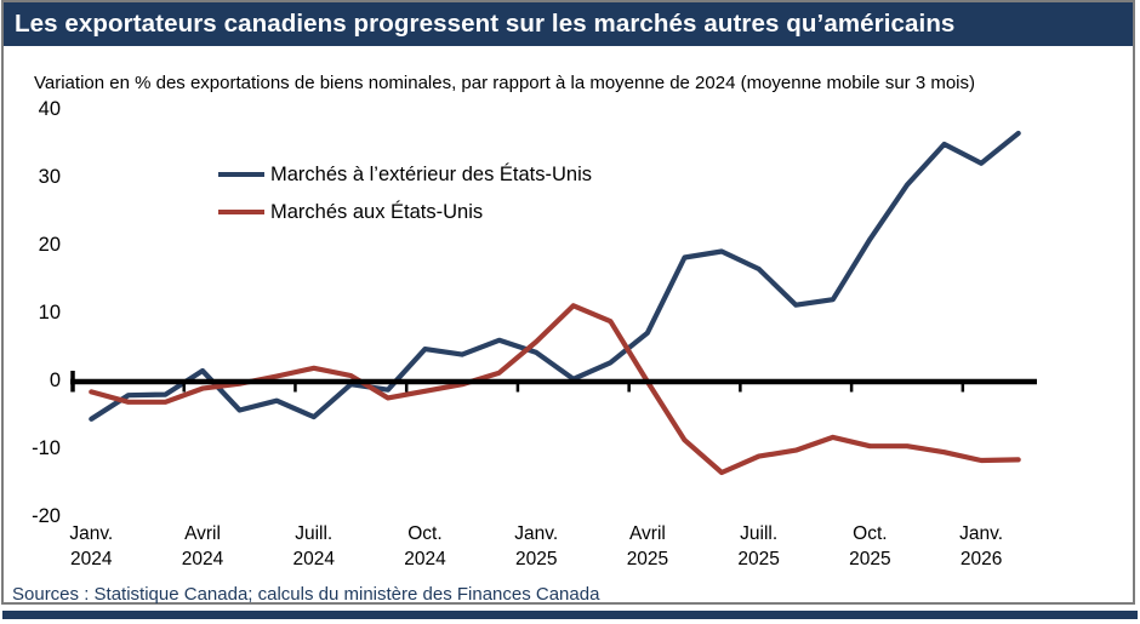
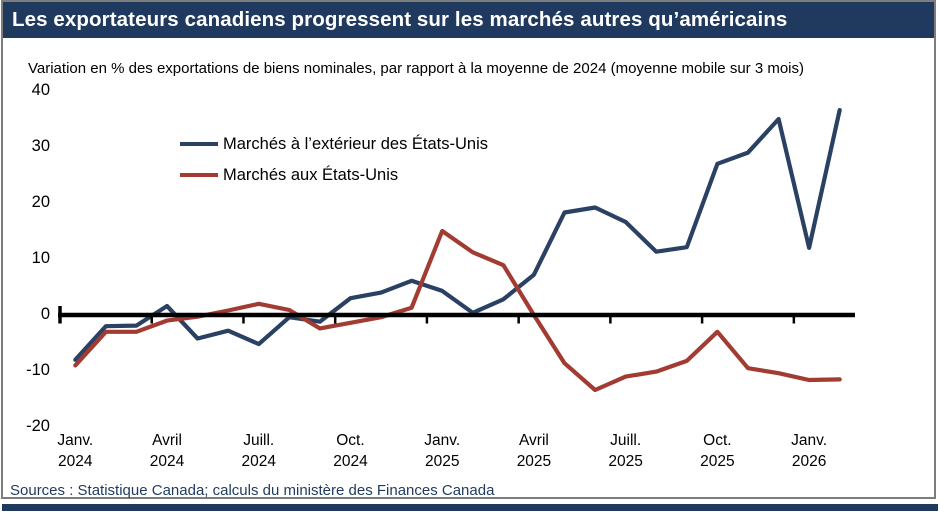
Marchés à l’extérieur des États-Unis/Janv. 2024: -6 -> -8
Marchés aux États-Unis/Janv. 2024: -2 -> -9
Marchés à l’extérieur des États-Unis/Oct. 2024: 5 -> 3
Marchés aux États-Unis/Janv. 2025: 6 -> 15
Marchés à l’extérieur des États-Unis/Oct. 2025: 21 -> 27
Marchés aux États-Unis/Oct. 2025: -10 -> -3
Marchés à l’extérieur des États-Unis/Janv. 2026: 32 -> 12
